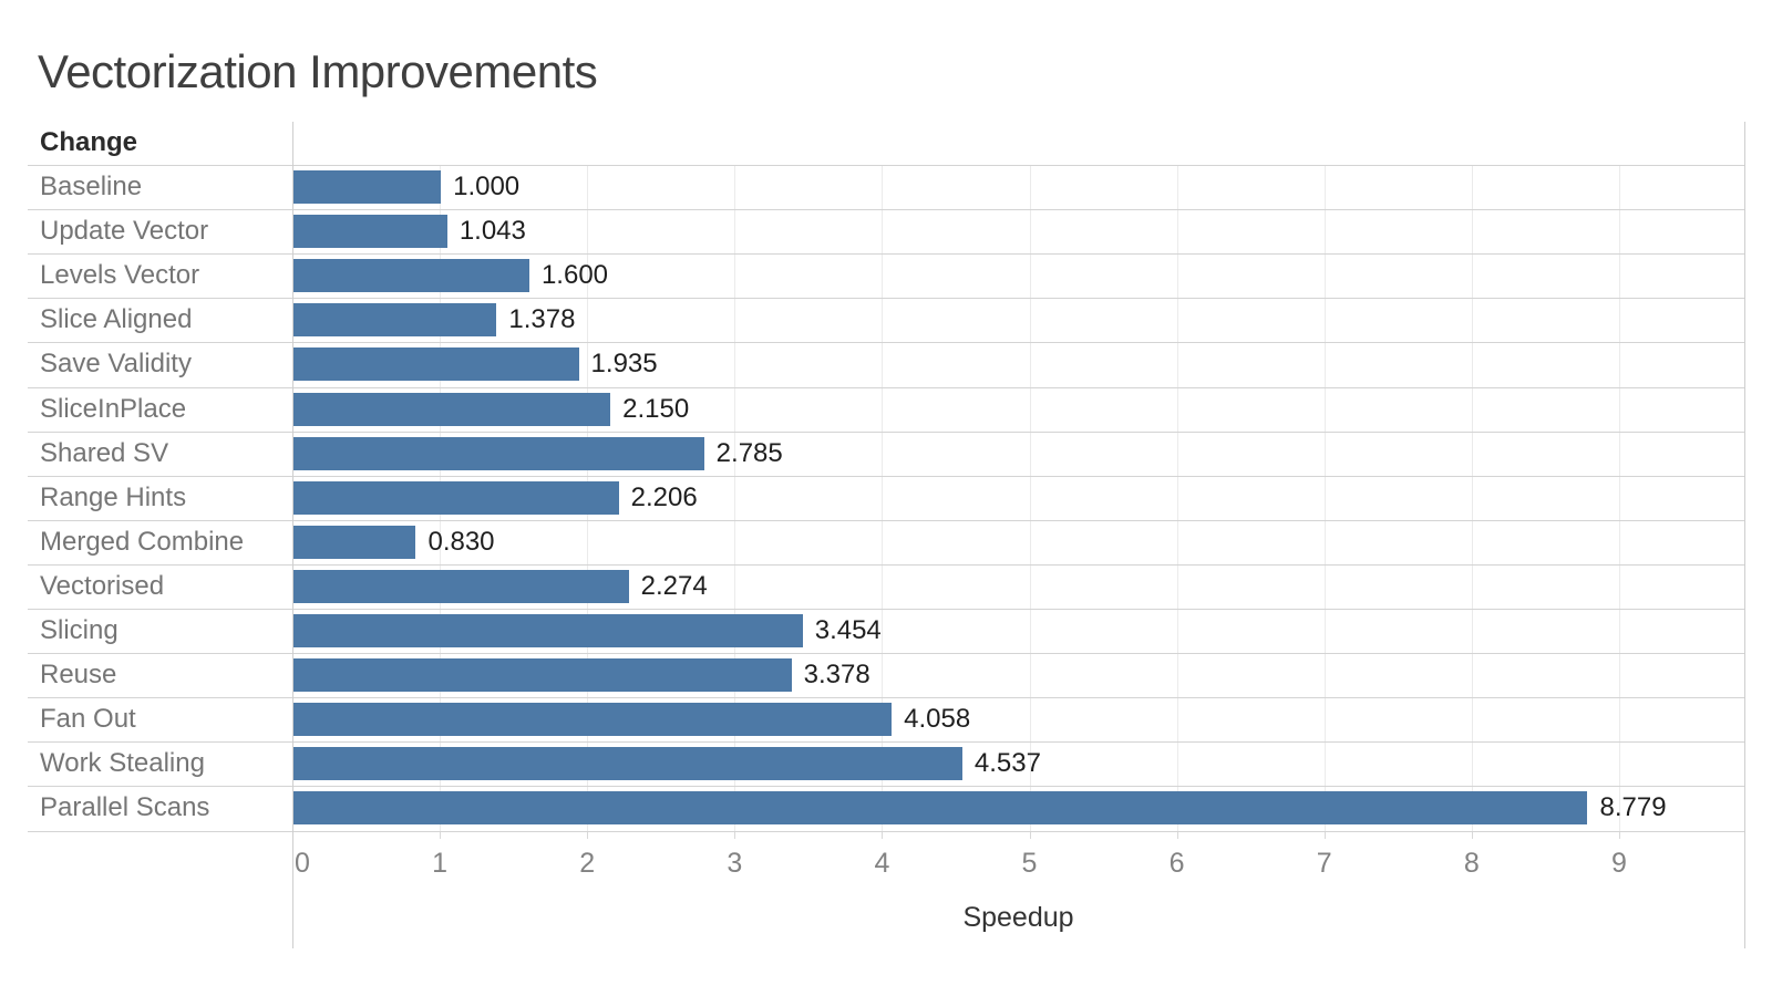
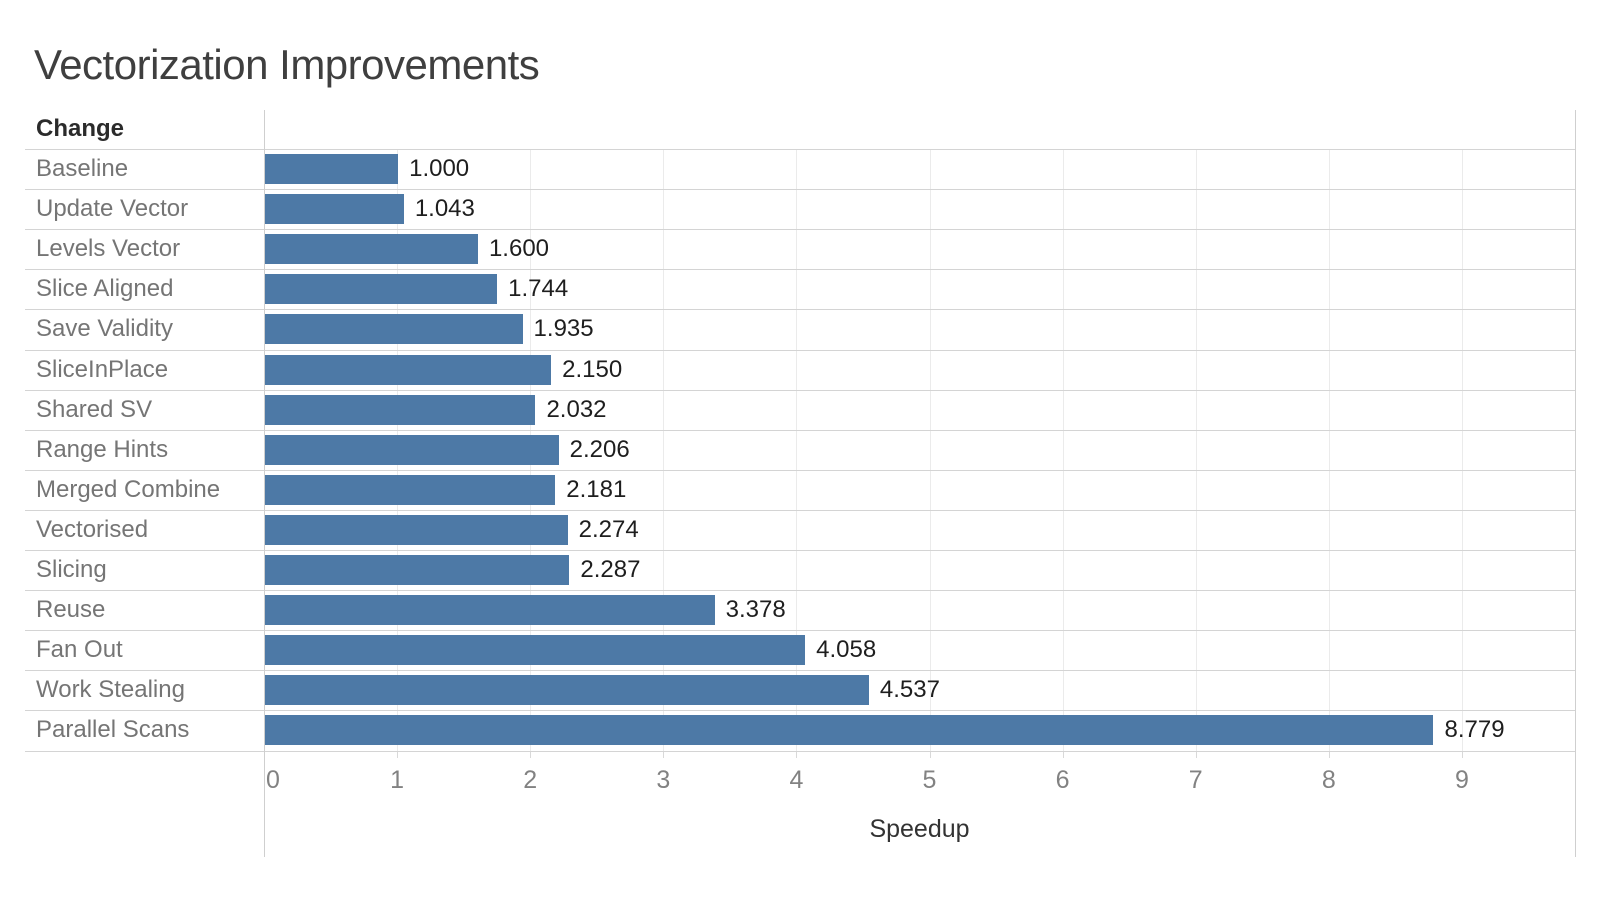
Slice Aligned: 1.378 -> 1.744
Shared SV: 2.785 -> 2.032
Merged Combine: 0.830 -> 2.181
Slicing: 3.454 -> 2.287
